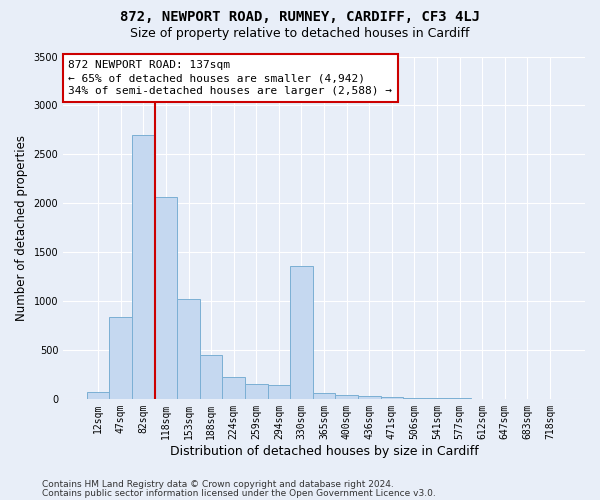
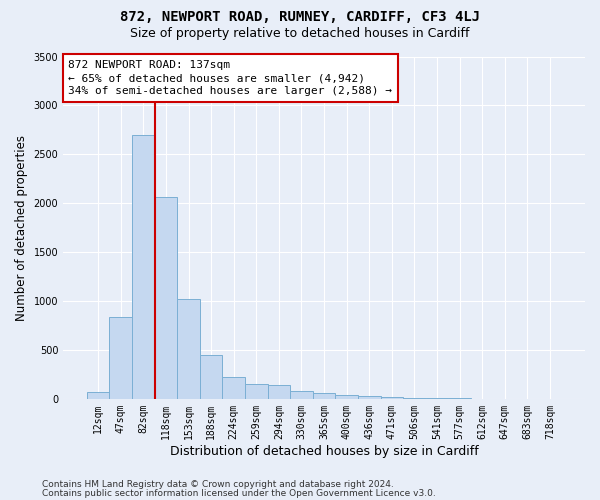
330sqm: 1360 -> 80
